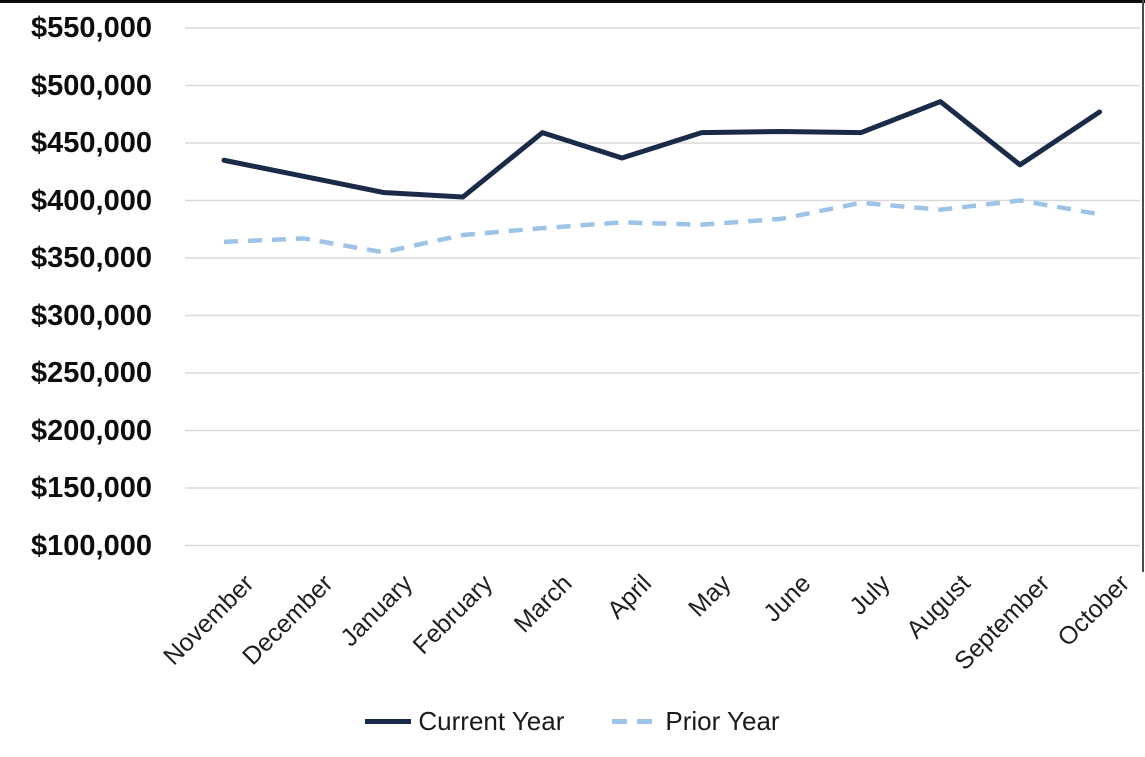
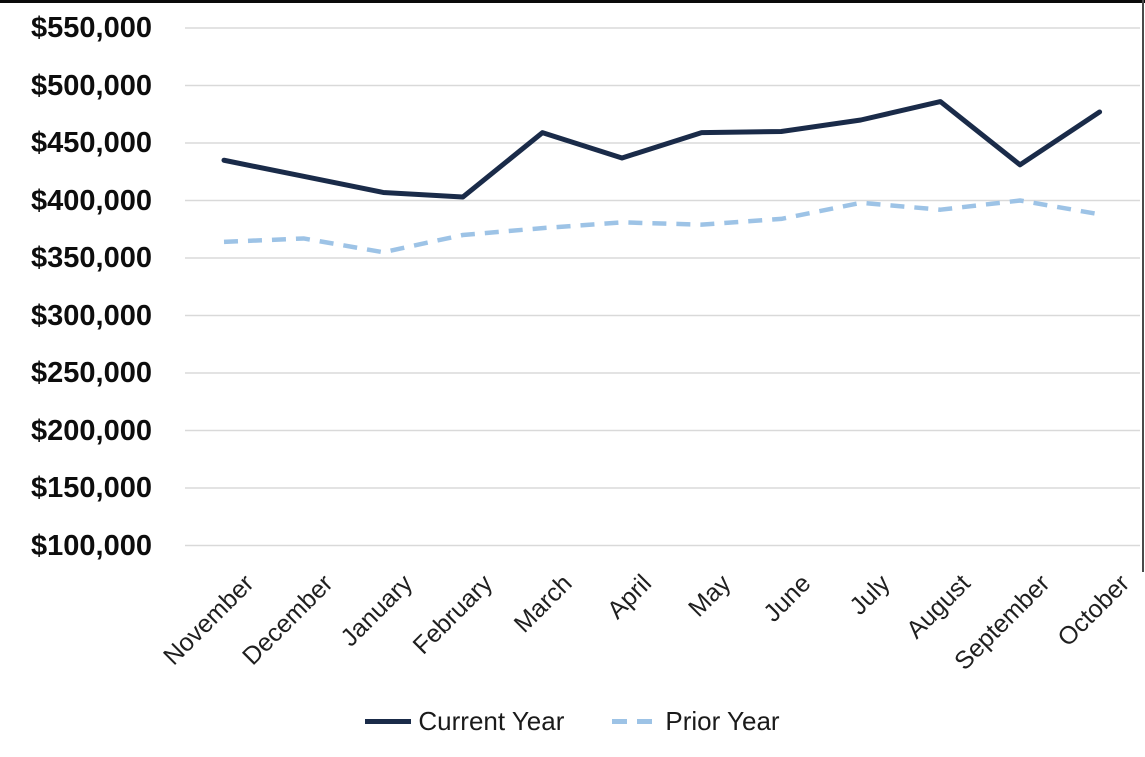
Current Year/July: $459000 -> $470000
